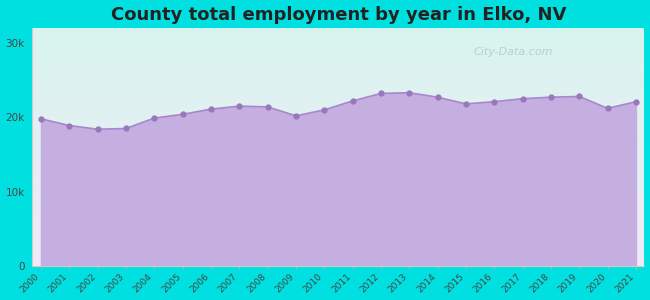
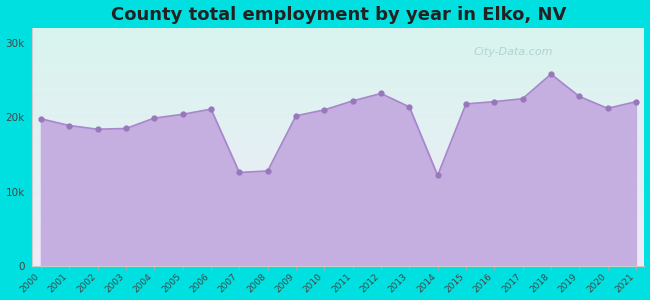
2007: 21.5k -> 12.6k
2008: 21.4k -> 12.8k
2013: 23.3k -> 21.4k
2014: 22.7k -> 12.2k
2018: 22.7k -> 25.8k
